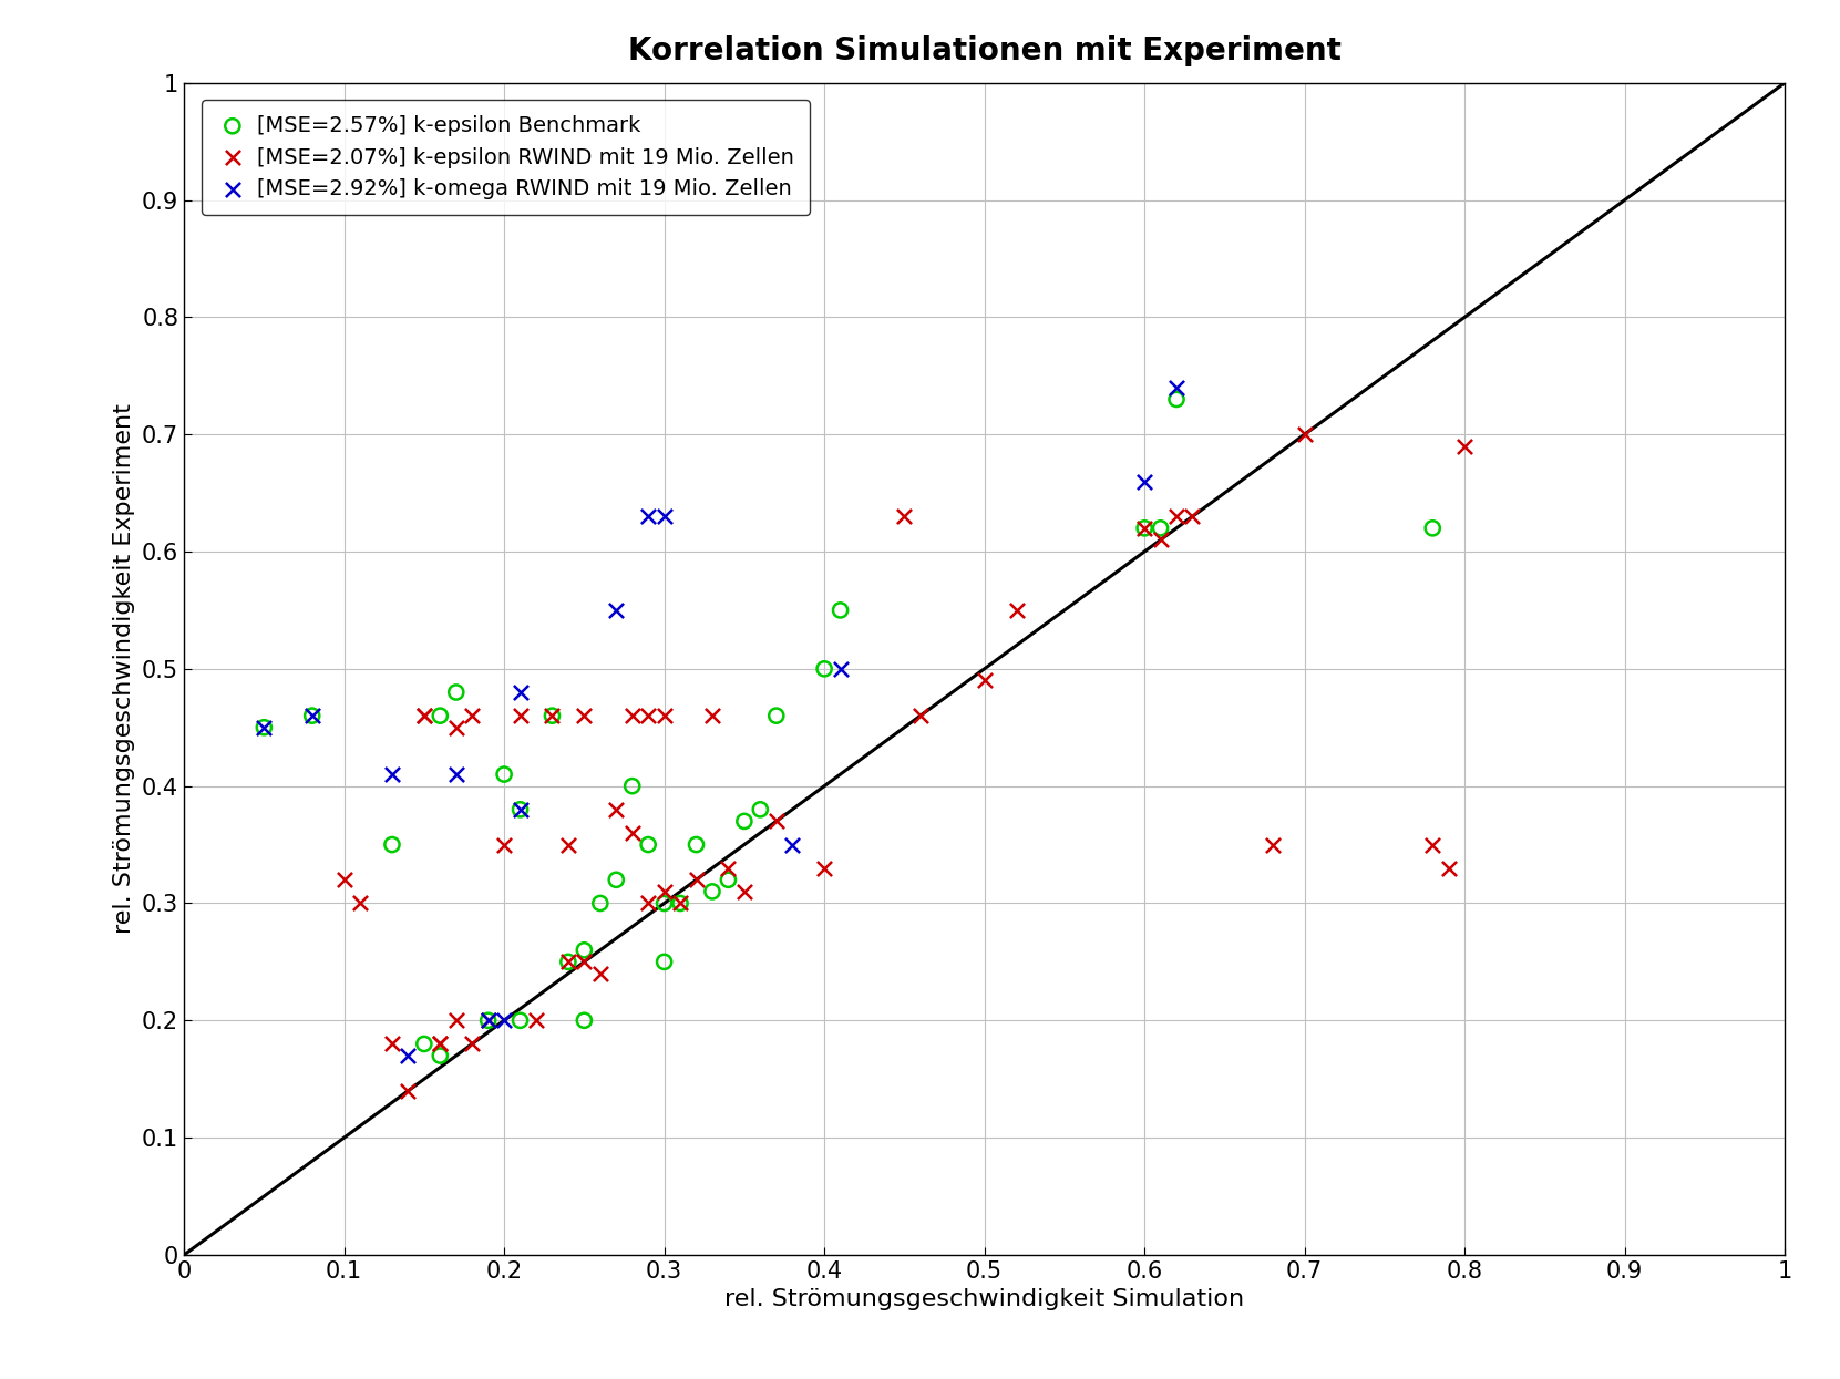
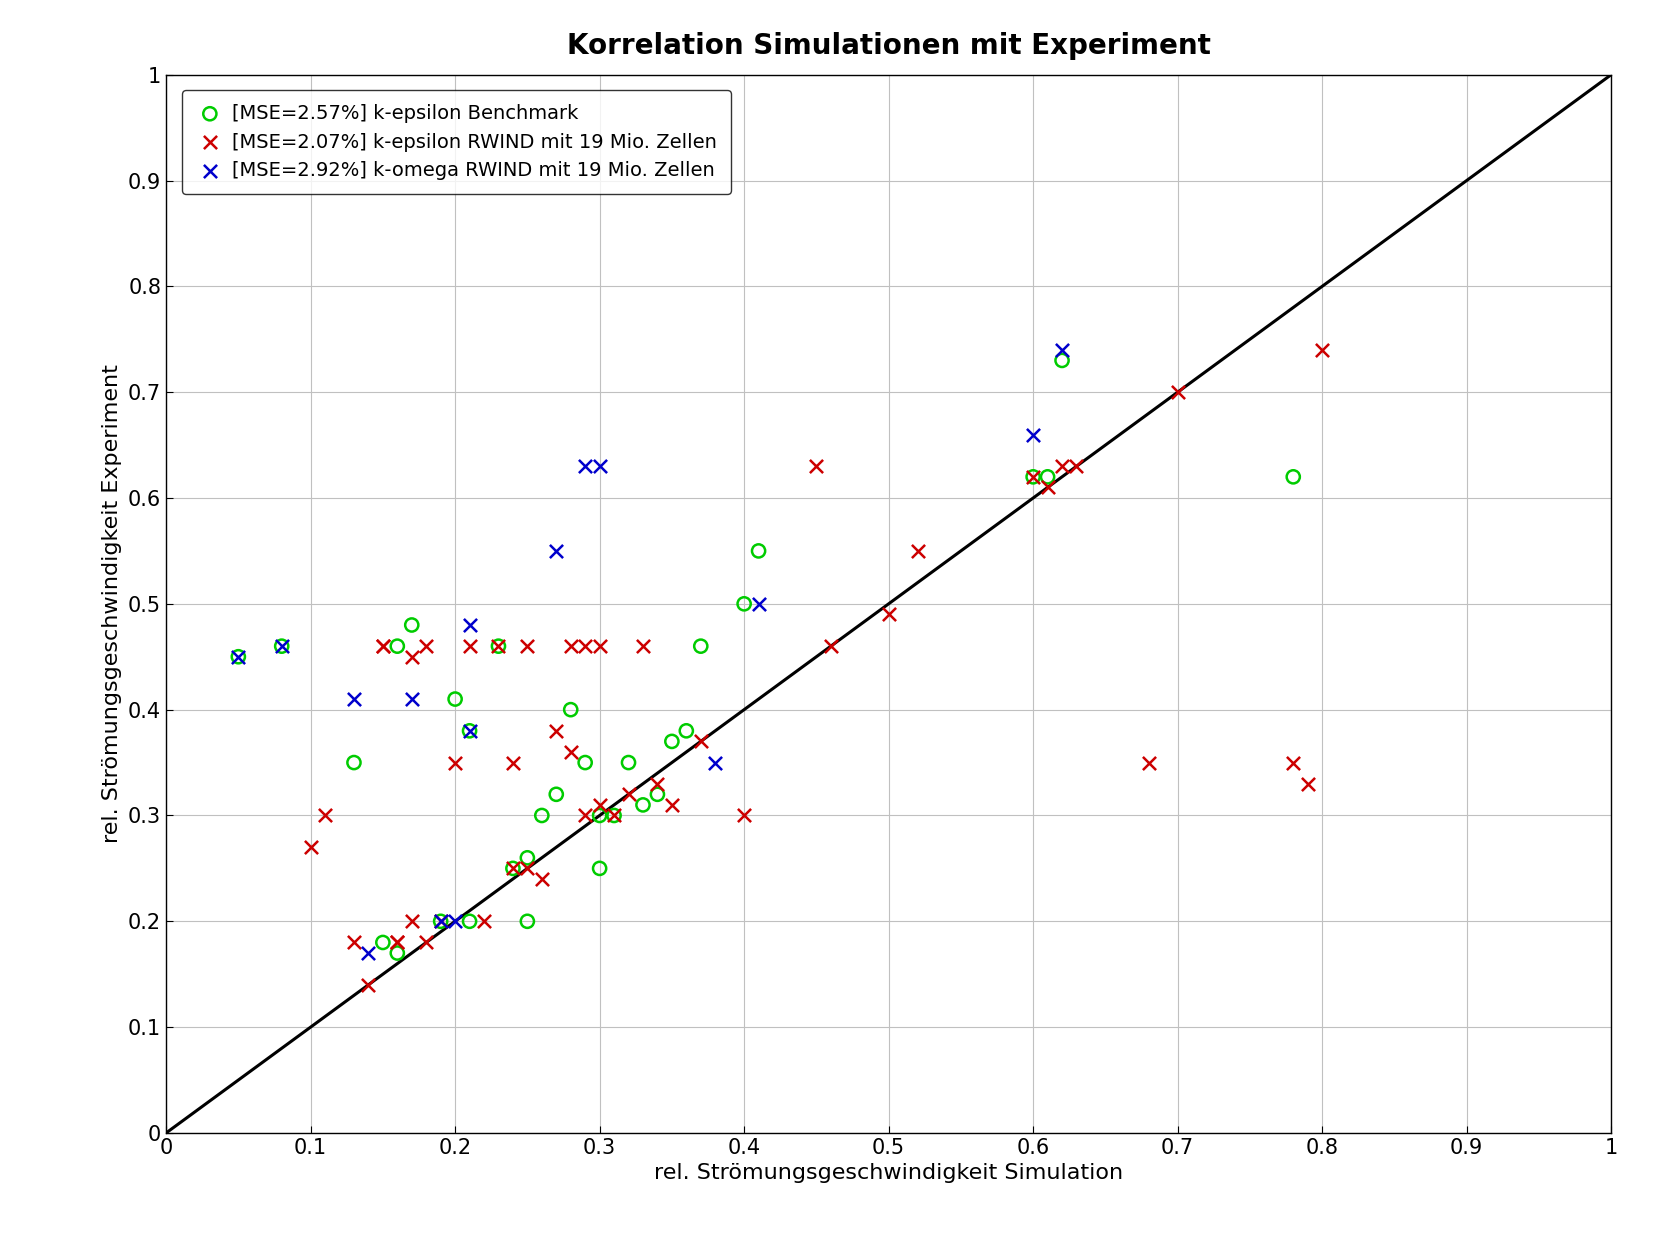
[MSE=2.07%] k-epsilon RWIND mit 19 Mio. Zellen/0.1: 0.32 -> 0.27
[MSE=2.07%] k-epsilon RWIND mit 19 Mio. Zellen/0.4: 0.33 -> 0.30
[MSE=2.07%] k-epsilon RWIND mit 19 Mio. Zellen/0.8: 0.69 -> 0.74
